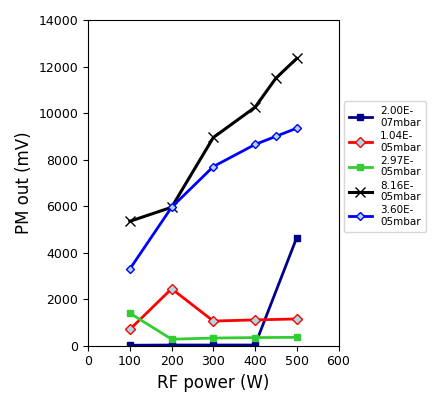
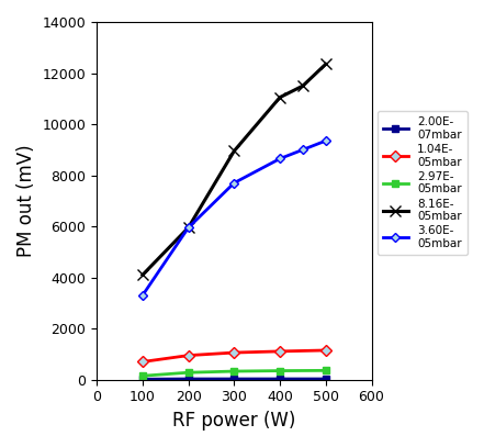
2.97E- 05mbar/100: 1400 -> 150
8.16E- 05mbar/100: 5350 -> 4100
1.04E- 05mbar/200: 2450 -> 950
8.16E- 05mbar/400: 10250 -> 11050
2.00E- 07mbar/500: 4650 -> 30
